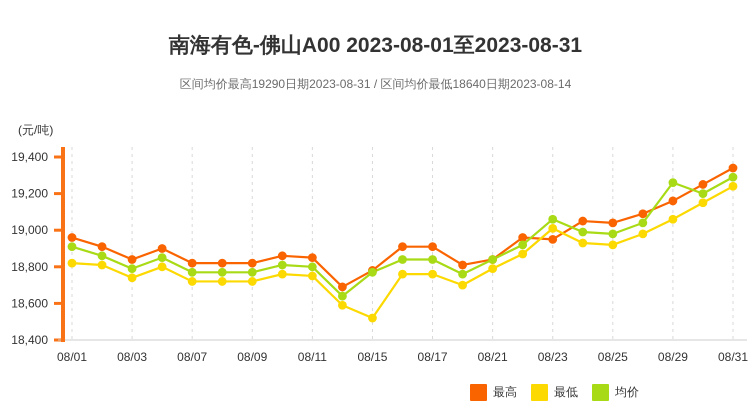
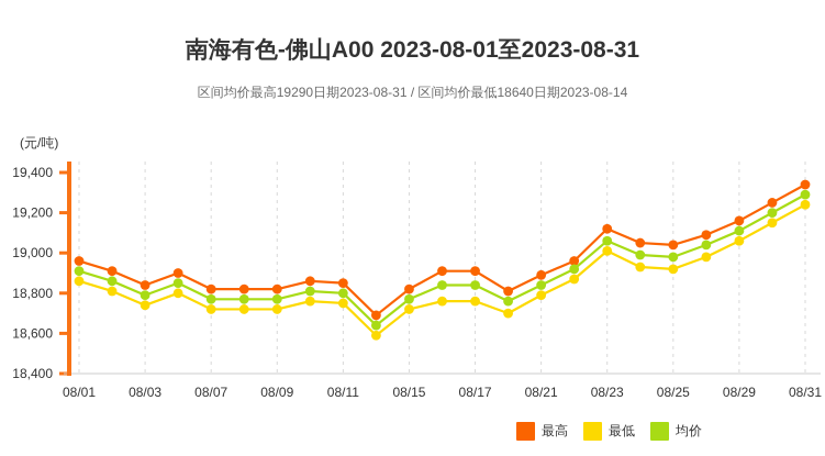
最低/08/01: 18820 -> 18860
最高/08/15: 18780 -> 18820
最低/08/15: 18520 -> 18720
最高/08/21: 18840 -> 18890
最高/08/23: 18950 -> 19120
均价/08/29: 19260 -> 19110
